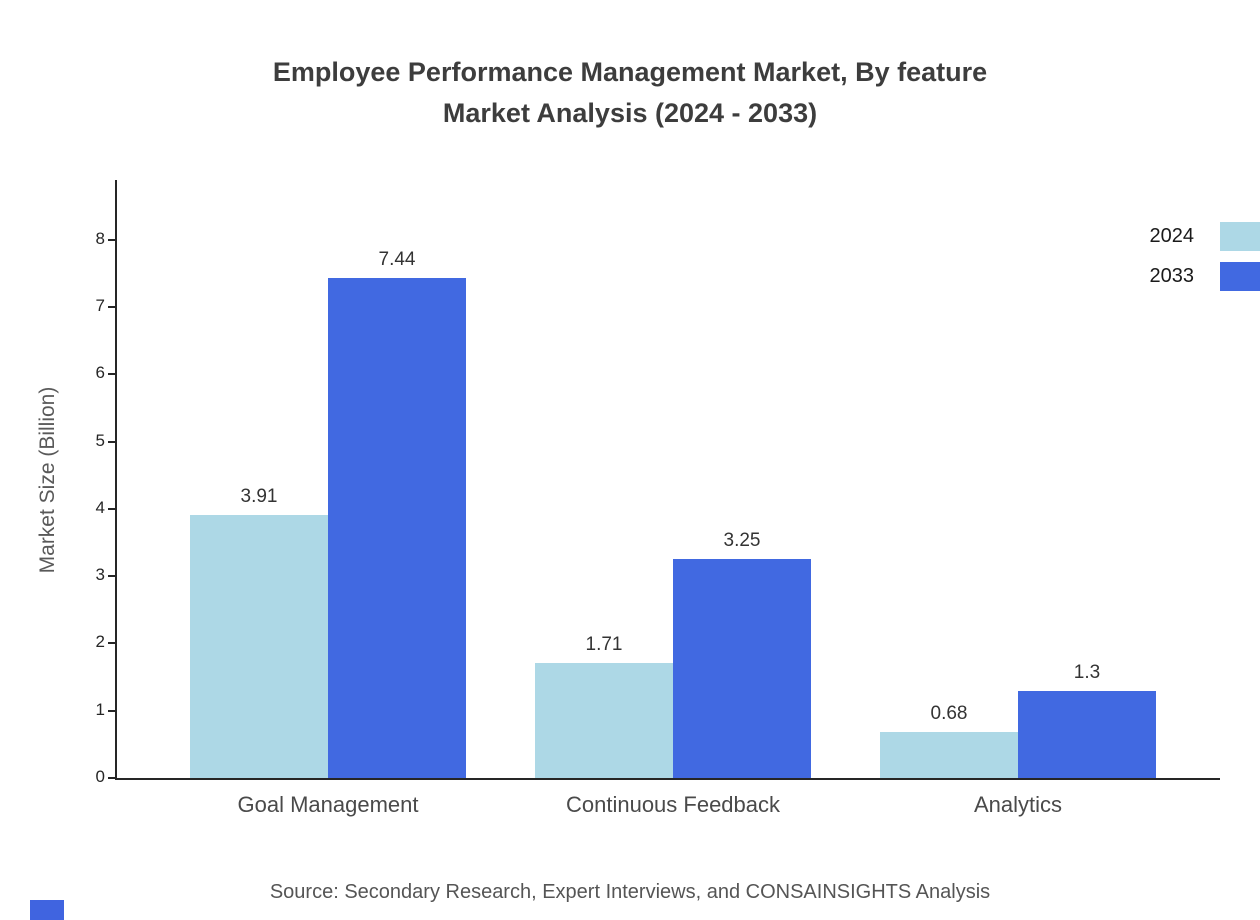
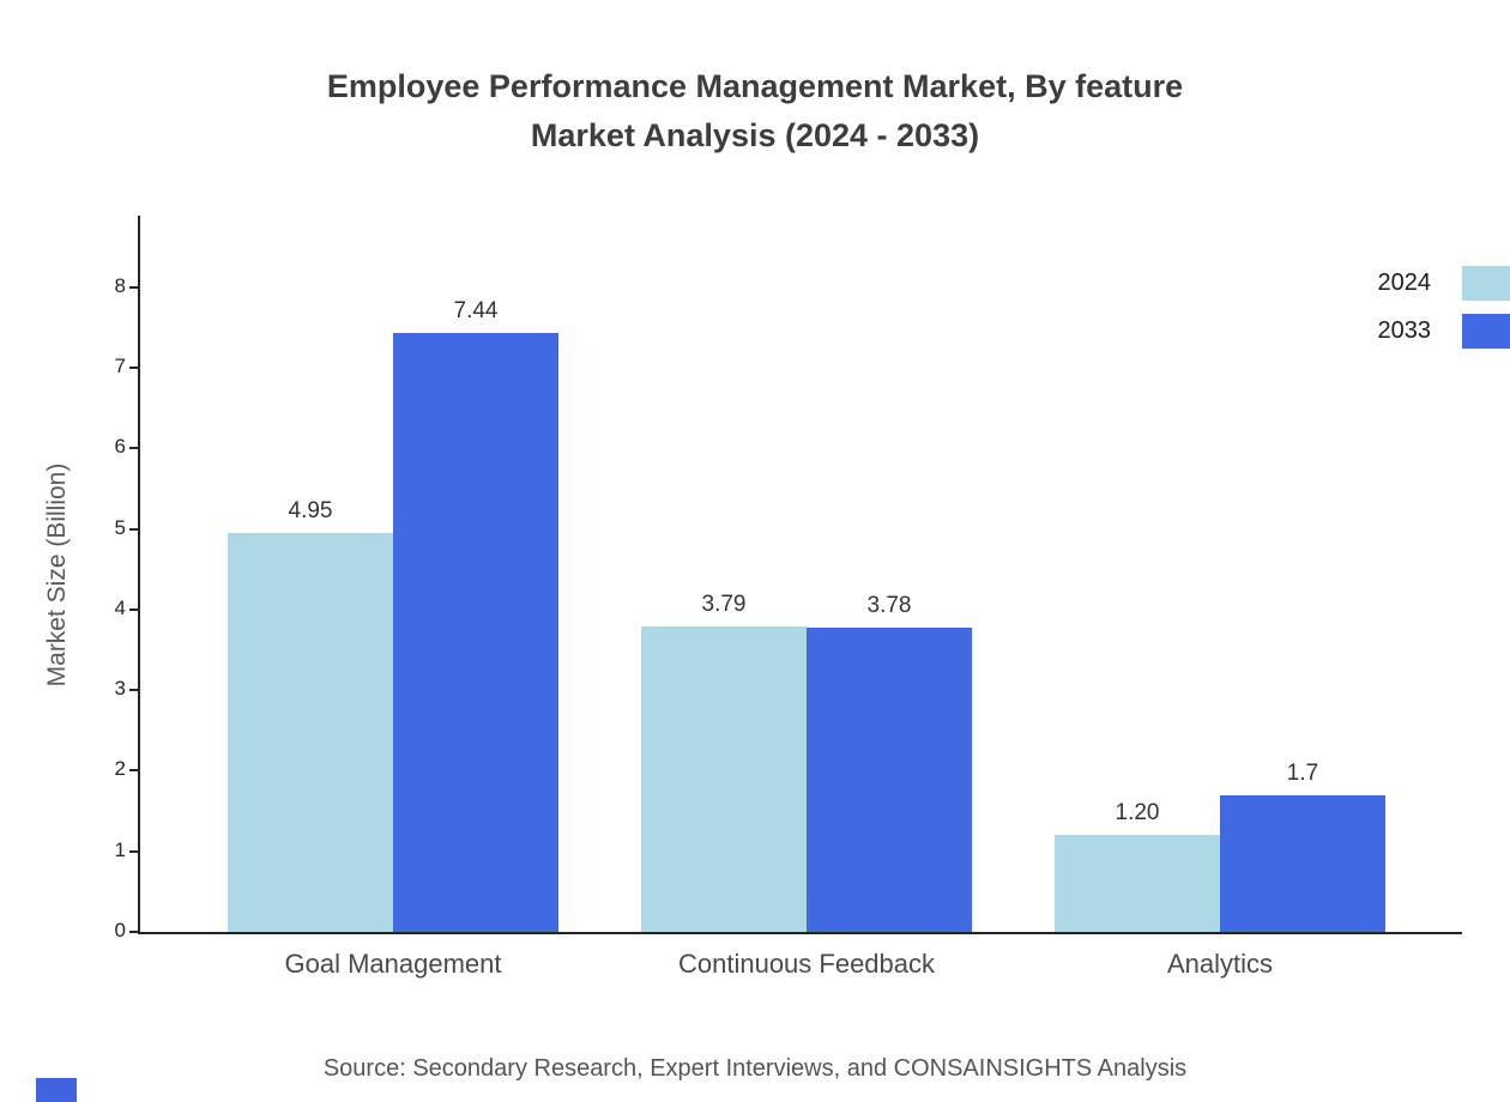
2024/Goal Management: 3.91 -> 4.95
2024/Continuous Feedback: 1.71 -> 3.79
2033/Continuous Feedback: 3.25 -> 3.78
2024/Analytics: 0.68 -> 1.20
2033/Analytics: 1.3 -> 1.7
